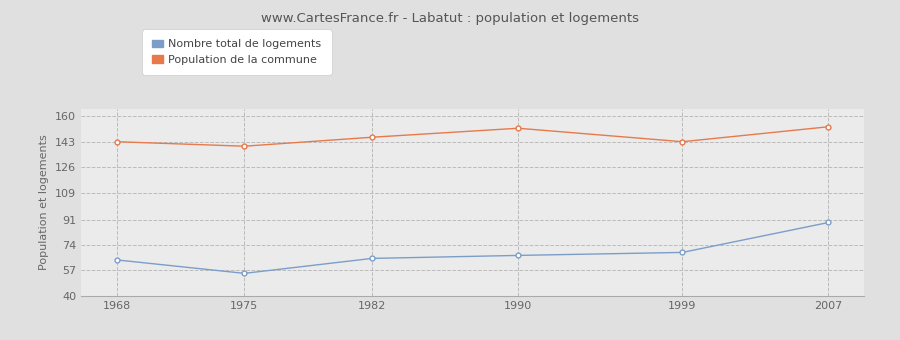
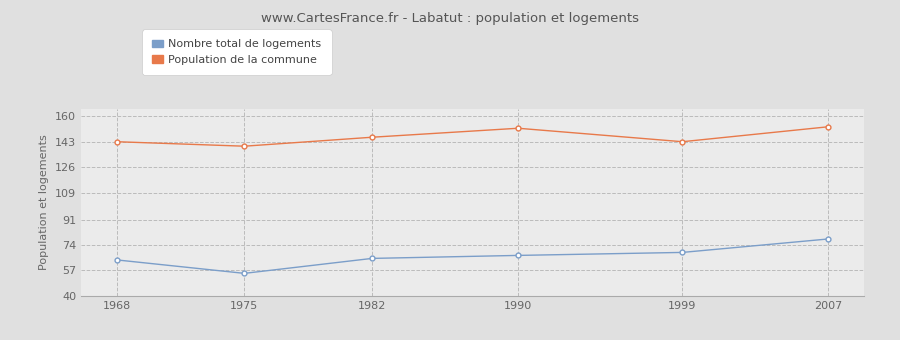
Nombre total de logements/2007: 89 -> 78
